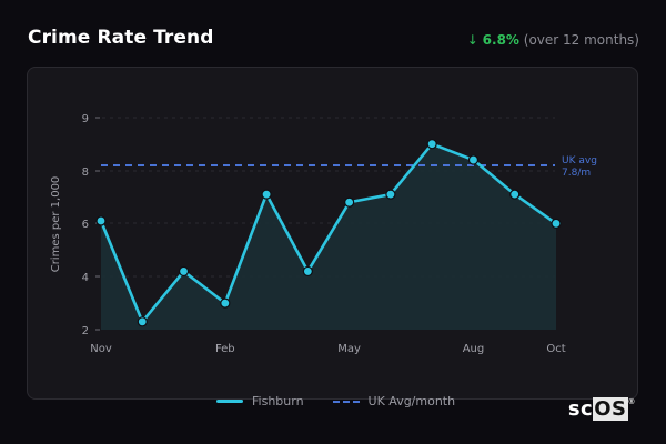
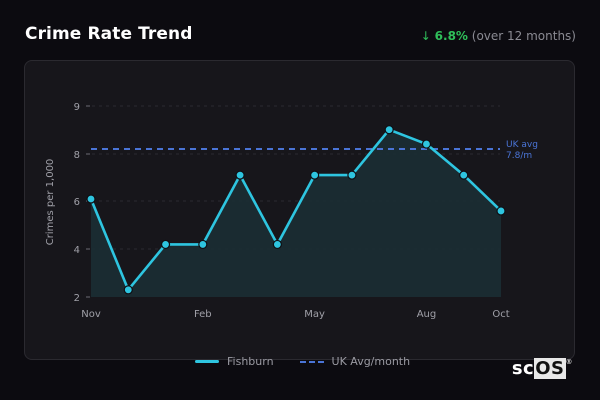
Fishburn/Feb: 3.0 -> 4.2
Fishburn/May: 6.8 -> 7.1
UK Avg/month/May: 7.5 -> 8.2
Fishburn/Oct: 6.0 -> 5.6
